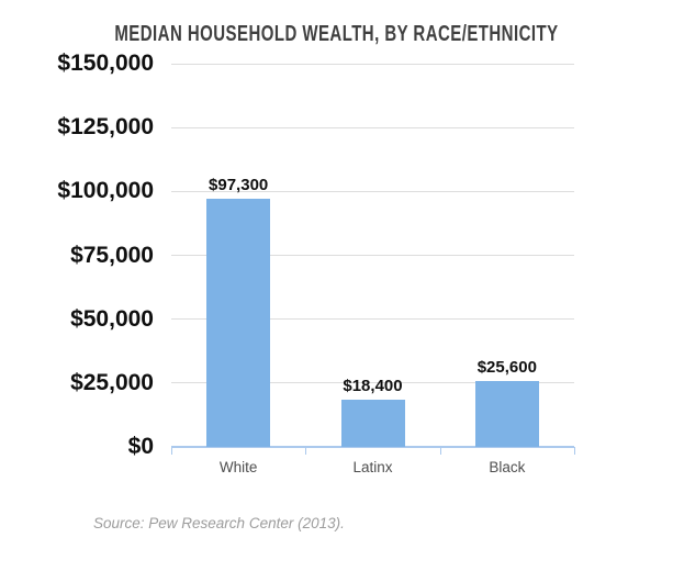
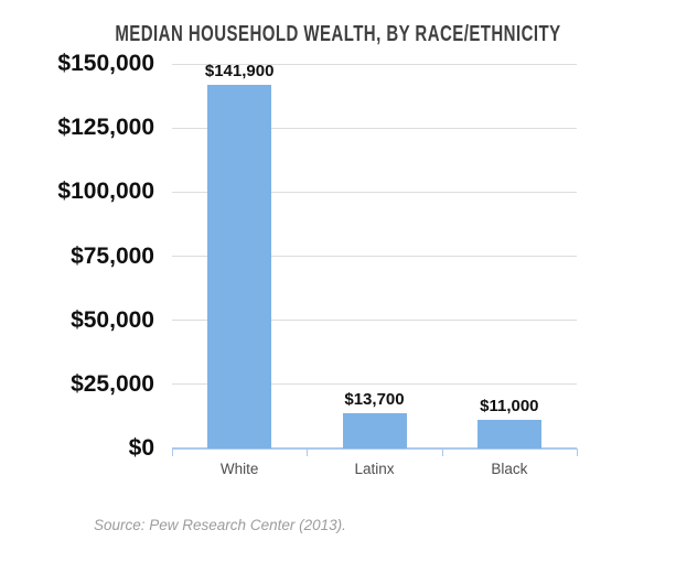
White: $97,300 -> $141,900
Latinx: $18,400 -> $13,700
Black: $25,600 -> $11,000
